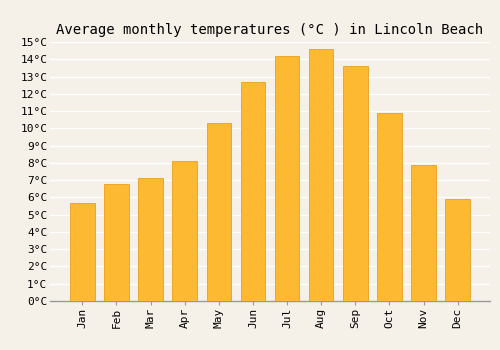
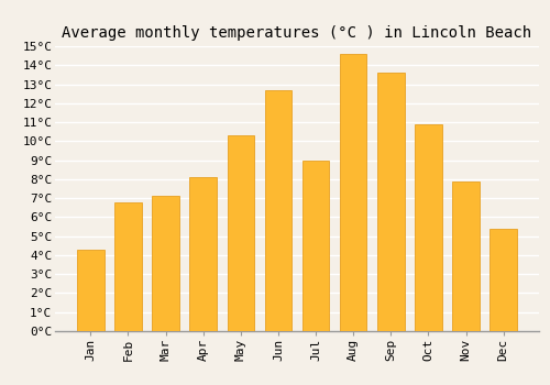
Jan: 5.7°C -> 4.3°C
Jul: 14.2°C -> 9.0°C
Dec: 5.9°C -> 5.4°C
